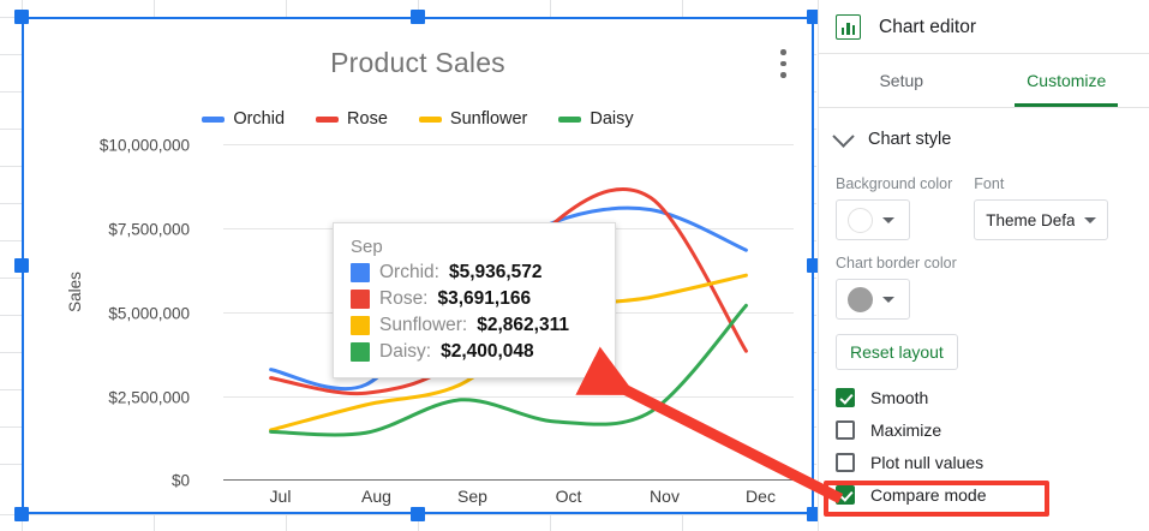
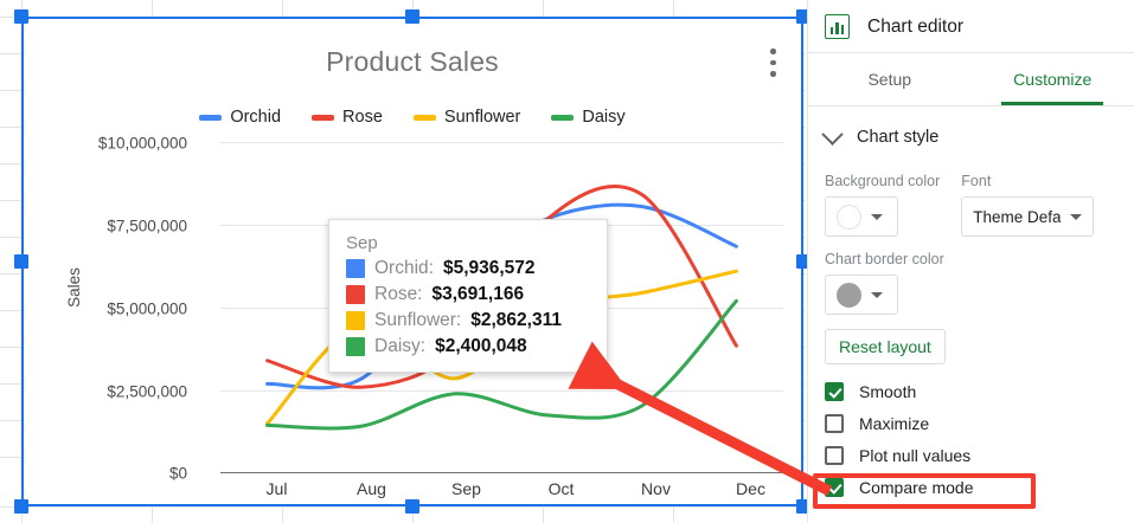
Orchid/Jul: $3300000 -> $2700000
Rose/Jul: $3000000 -> $3400000
Sunflower/Aug: $2200000 -> $4500000
